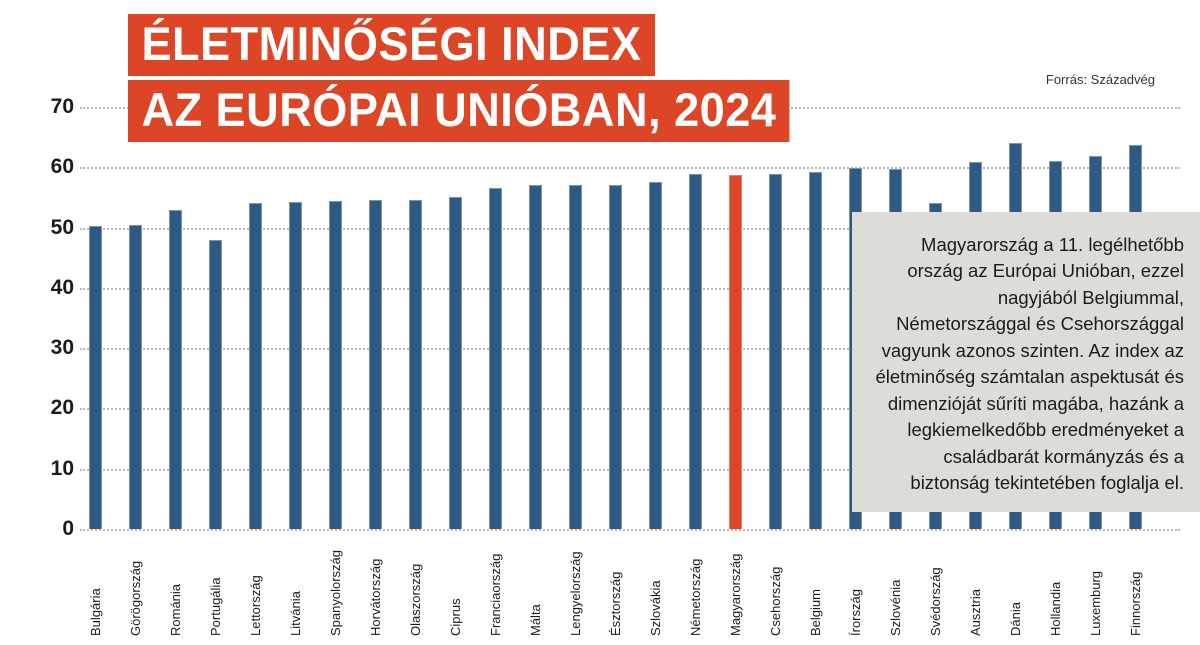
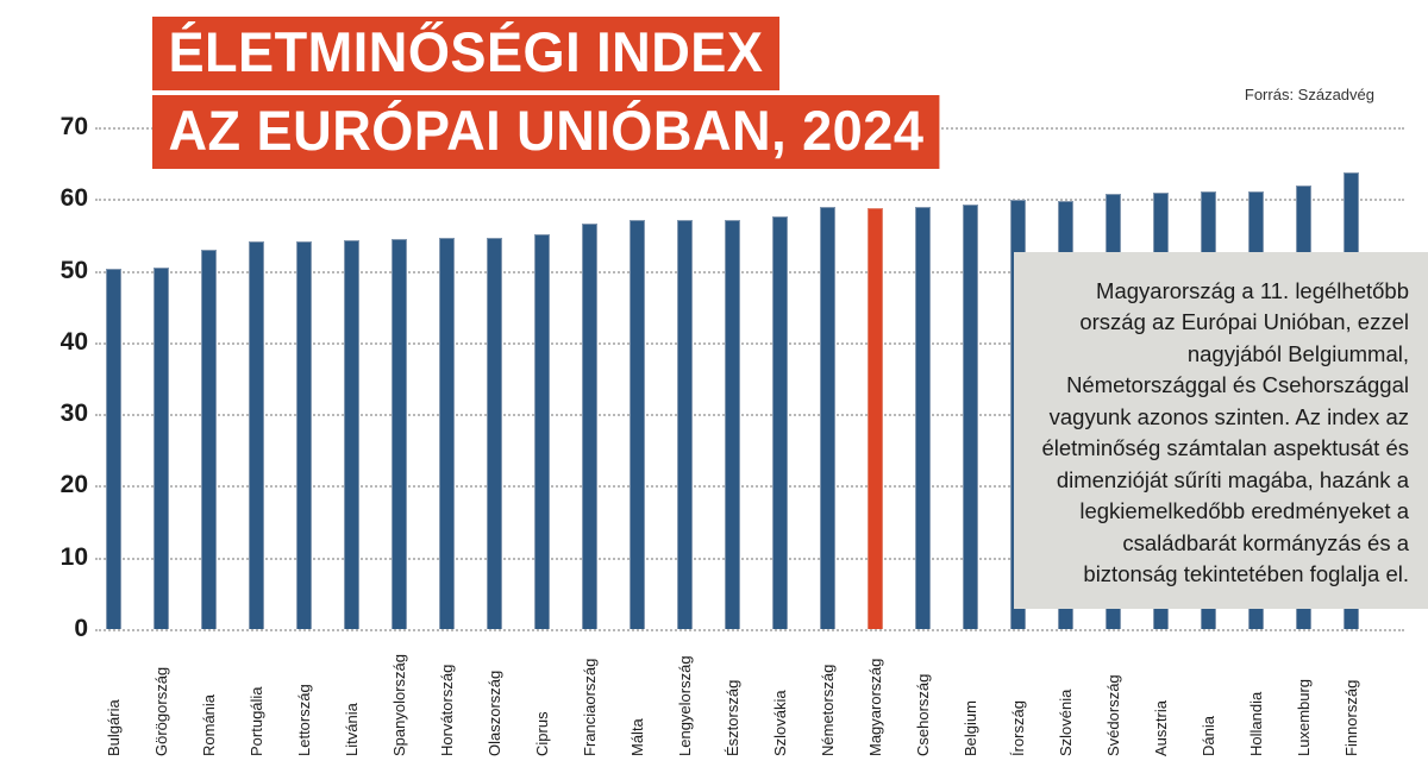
Portugália: 48 -> 54
Svédország: 54 -> 61
Dánia: 64 -> 61
